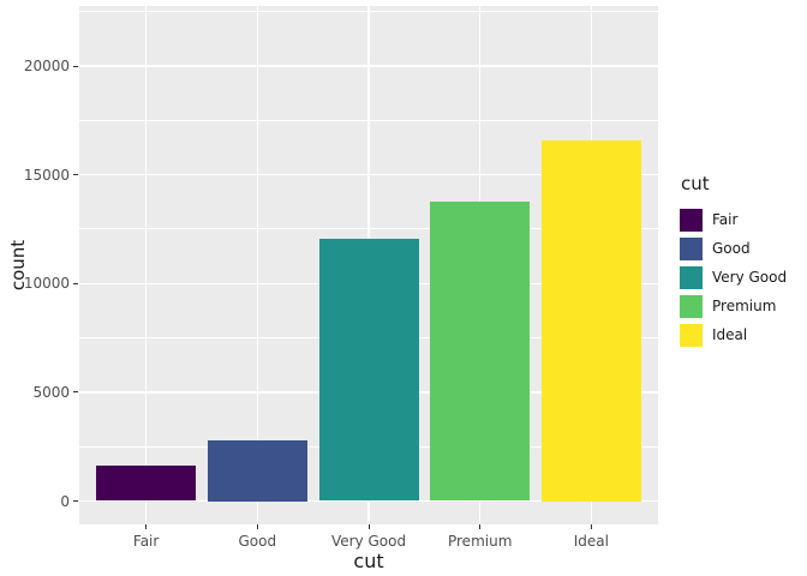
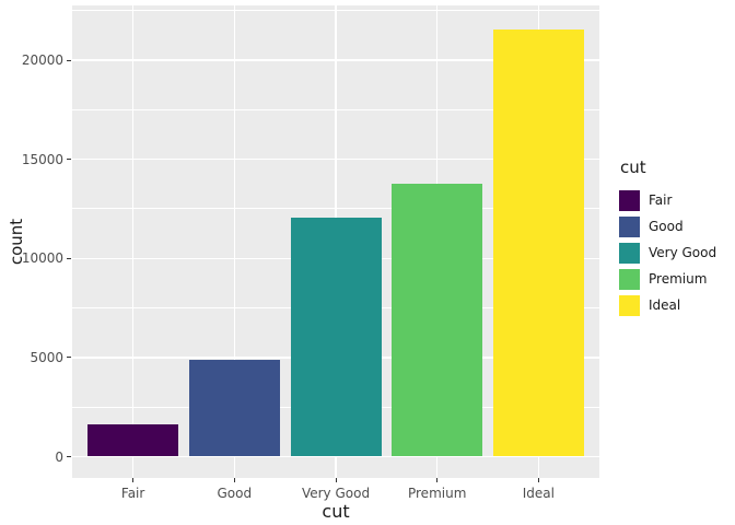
Good: 2800 -> 4900
Ideal: 16600 -> 21600
